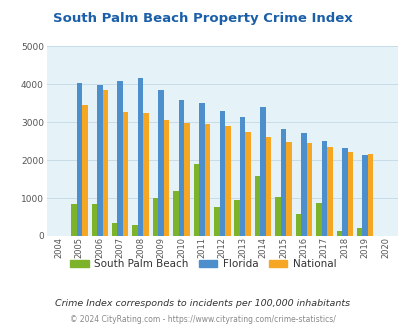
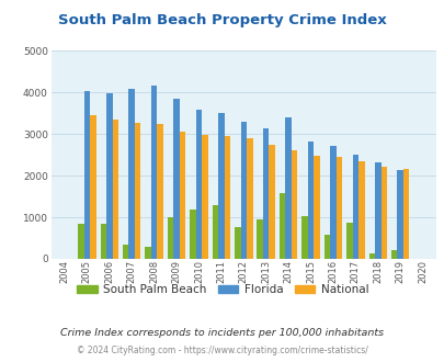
National/2006: 3850 -> 3340
South Palm Beach/2011: 1900 -> 1290
